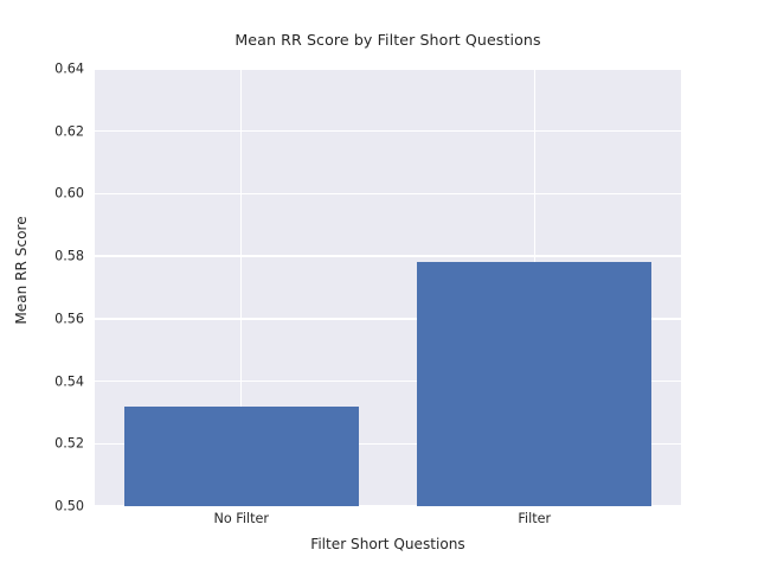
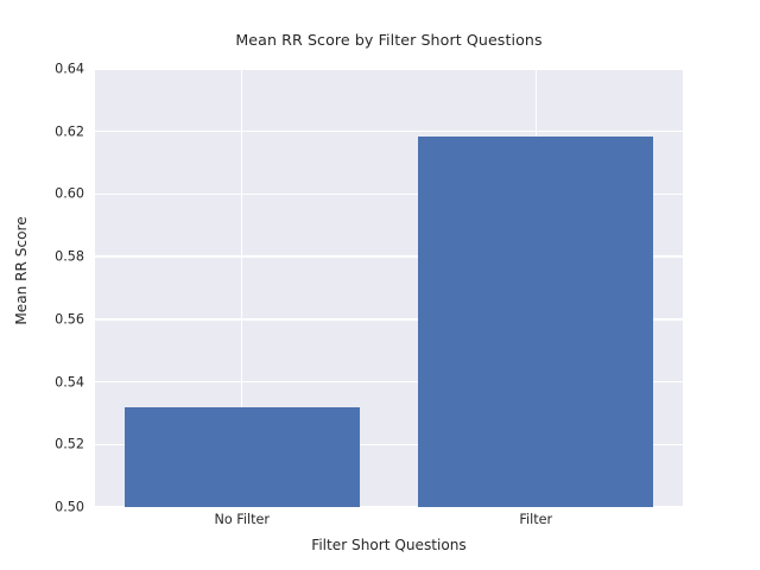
Filter: 0.578 -> 0.618
